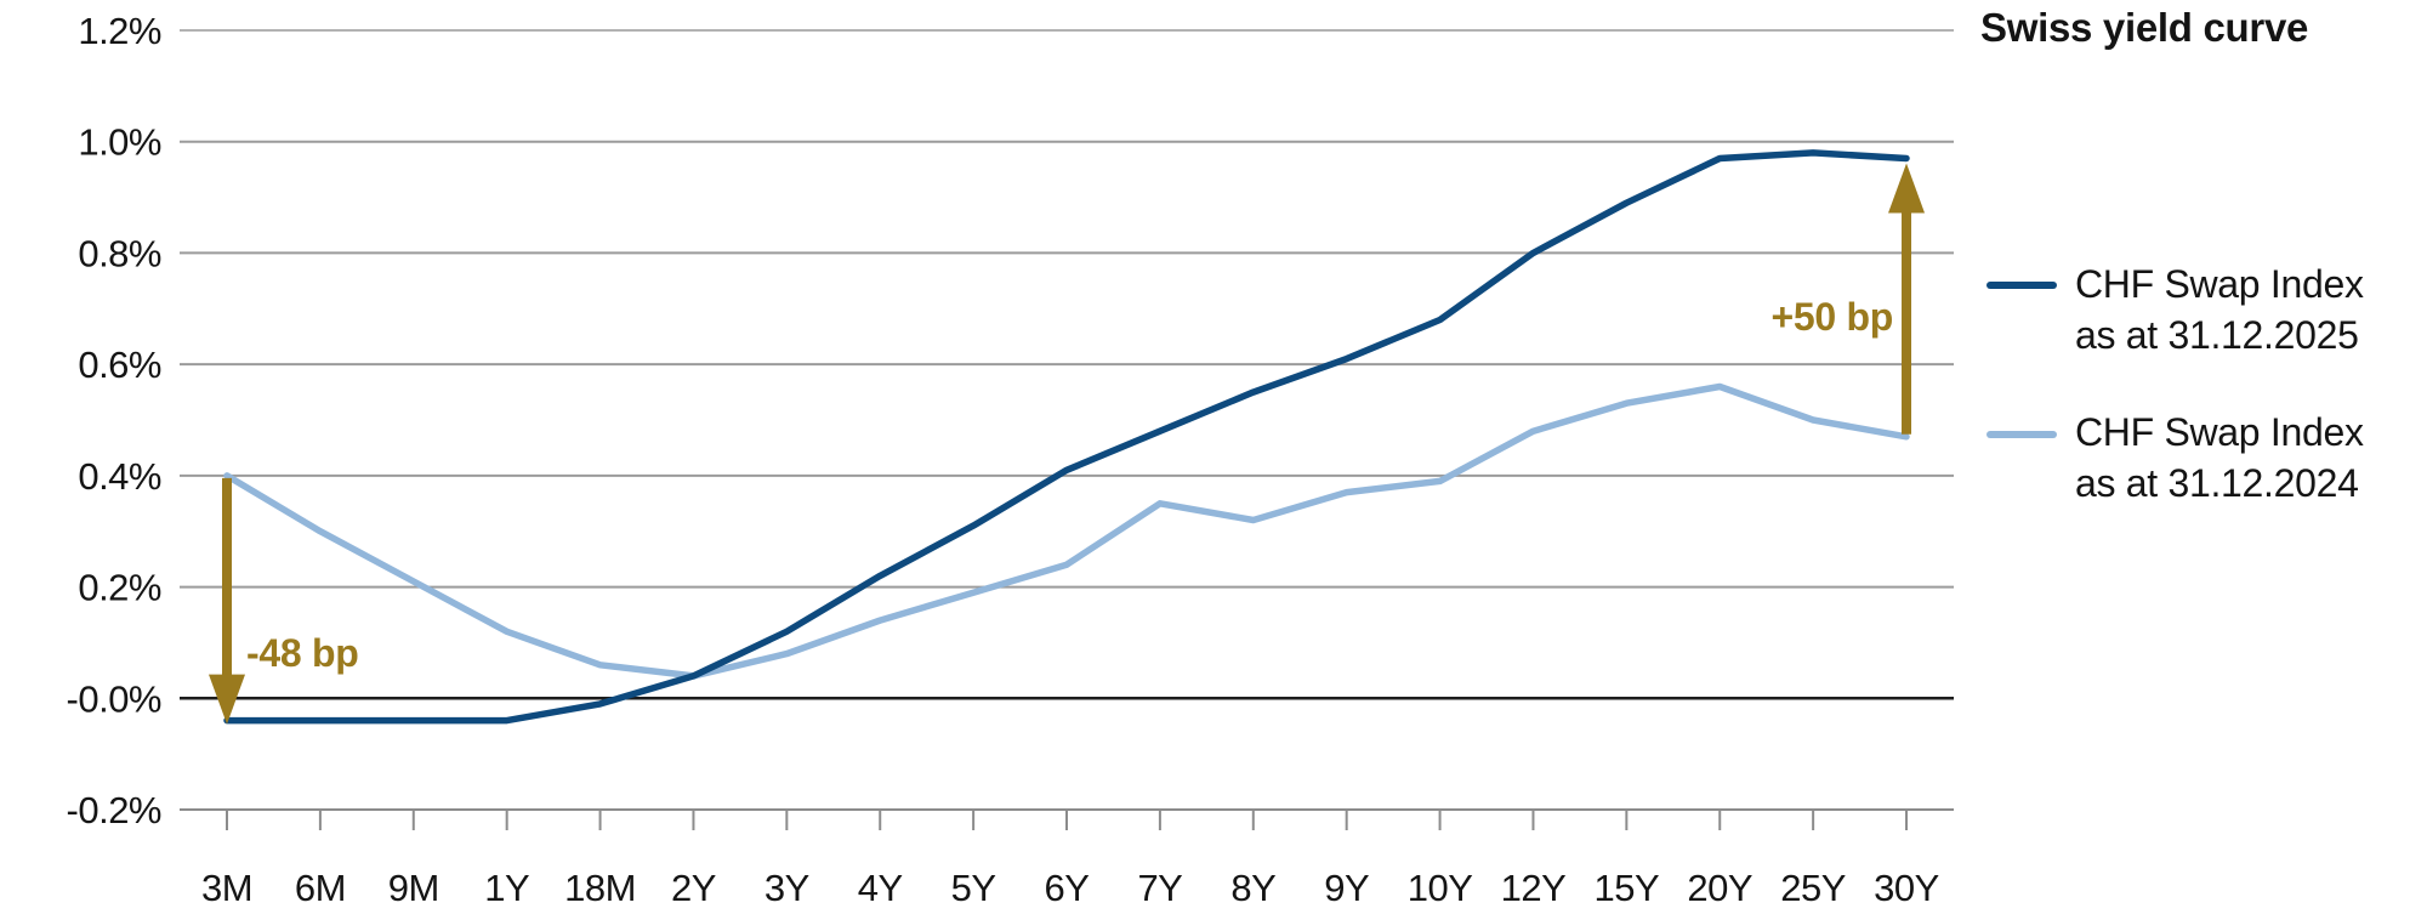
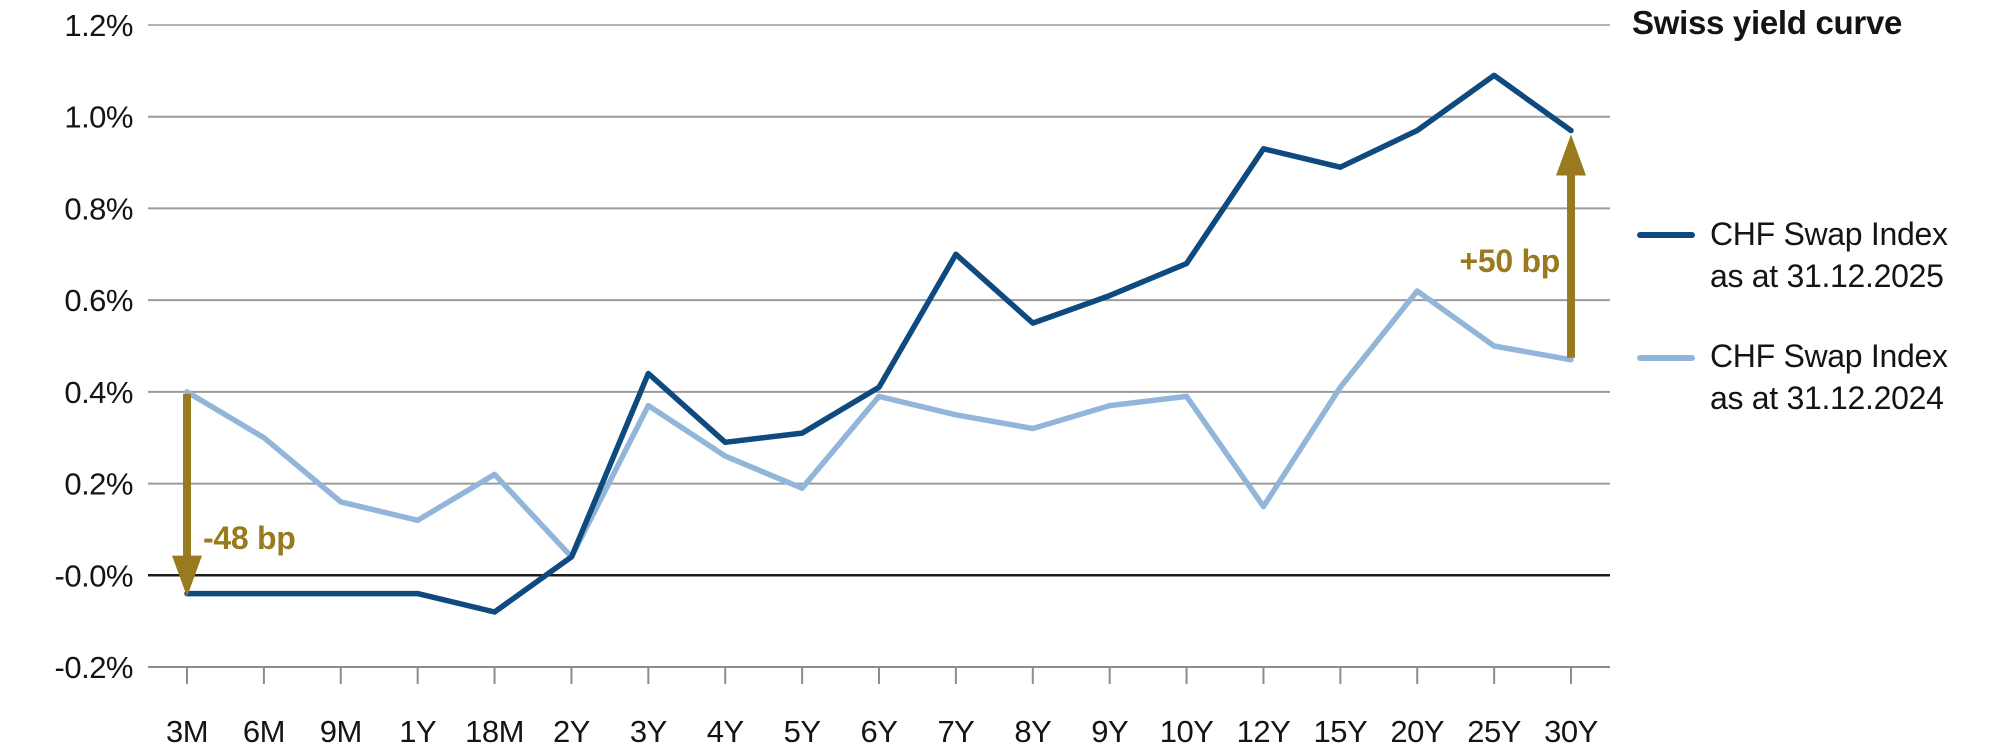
CHF Swap Index as at 31.12.2024/9M: 0.21% -> 0.16%
CHF Swap Index as at 31.12.2025/18M: -0.01% -> -0.08%
CHF Swap Index as at 31.12.2024/18M: 0.06% -> 0.22%
CHF Swap Index as at 31.12.2025/3Y: 0.12% -> 0.44%
CHF Swap Index as at 31.12.2024/3Y: 0.08% -> 0.37%
CHF Swap Index as at 31.12.2025/4Y: 0.22% -> 0.29%
CHF Swap Index as at 31.12.2024/4Y: 0.14% -> 0.26%
CHF Swap Index as at 31.12.2024/6Y: 0.24% -> 0.39%
CHF Swap Index as at 31.12.2025/7Y: 0.48% -> 0.70%
CHF Swap Index as at 31.12.2025/12Y: 0.80% -> 0.93%
CHF Swap Index as at 31.12.2024/12Y: 0.48% -> 0.15%
CHF Swap Index as at 31.12.2024/15Y: 0.53% -> 0.41%
CHF Swap Index as at 31.12.2024/20Y: 0.56% -> 0.62%
CHF Swap Index as at 31.12.2025/25Y: 0.98% -> 1.09%
